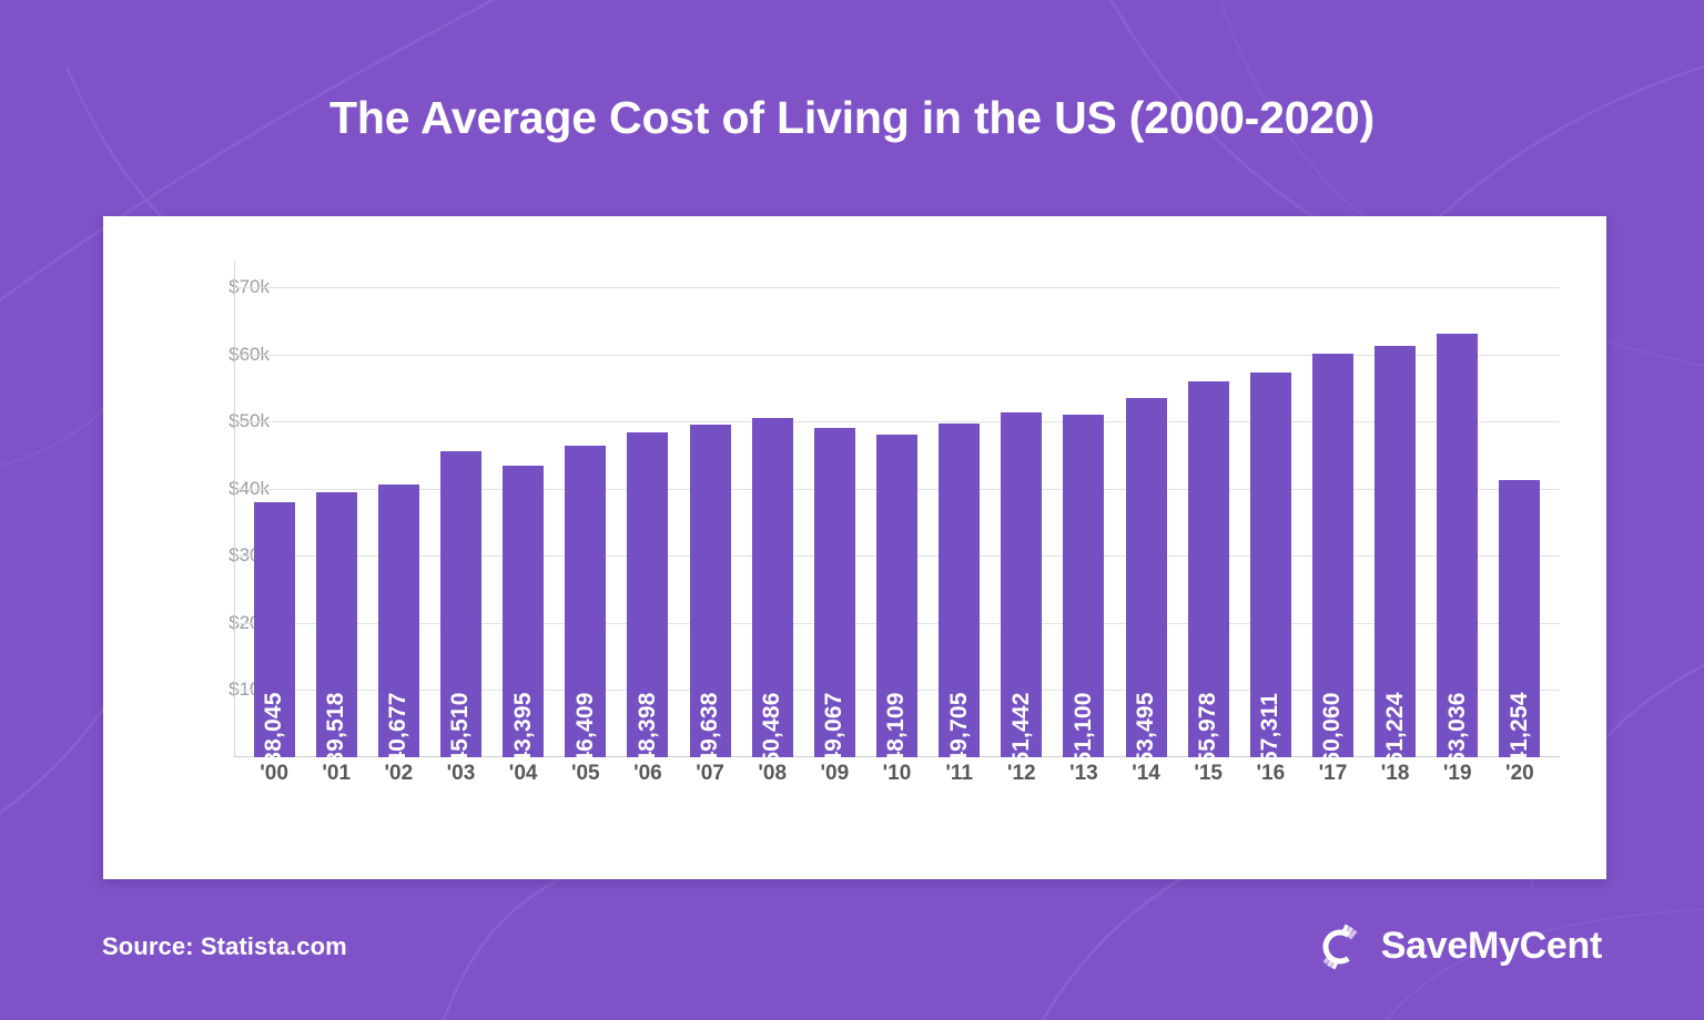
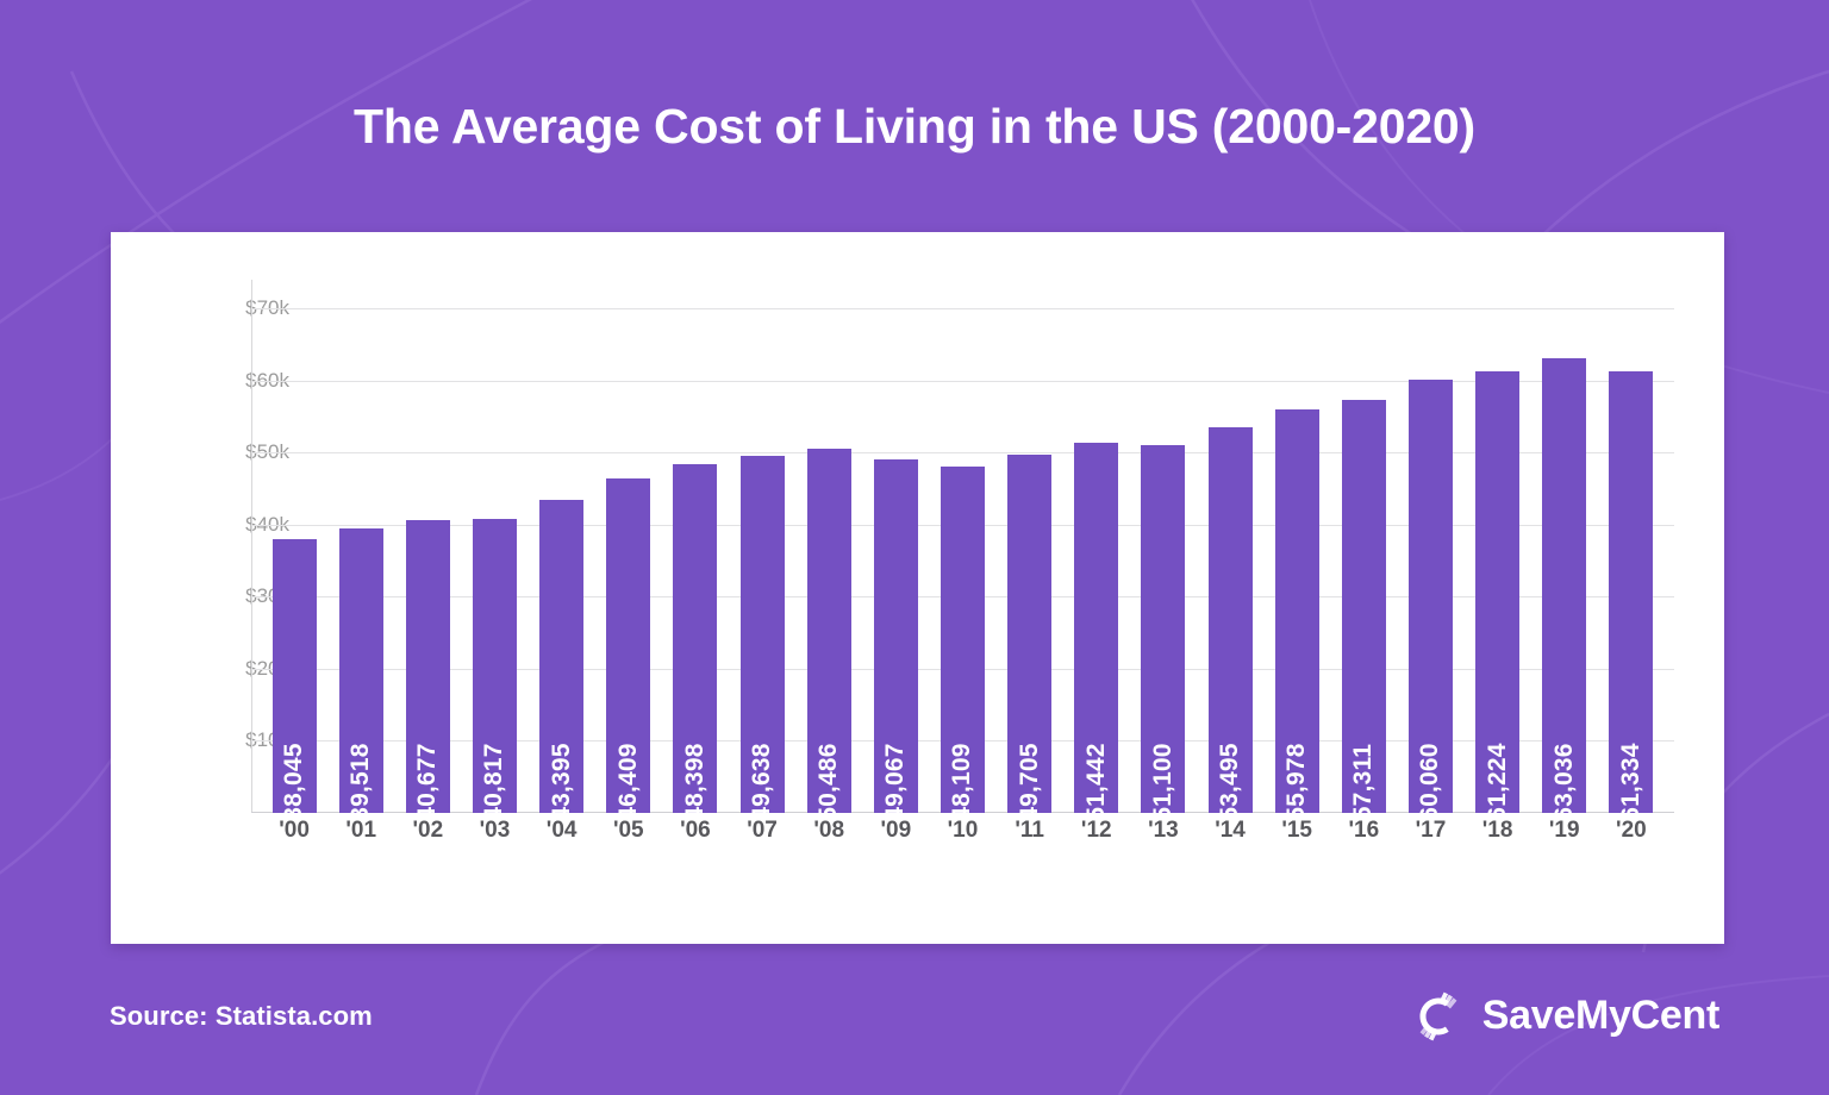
'03: $45,510 -> $40,817
'20: $41,254 -> $61,334
